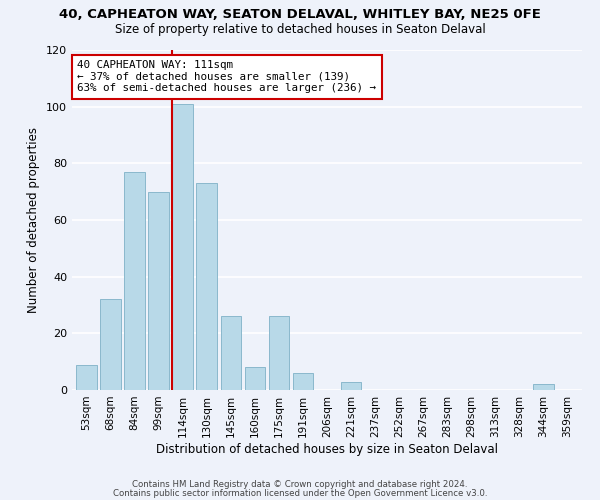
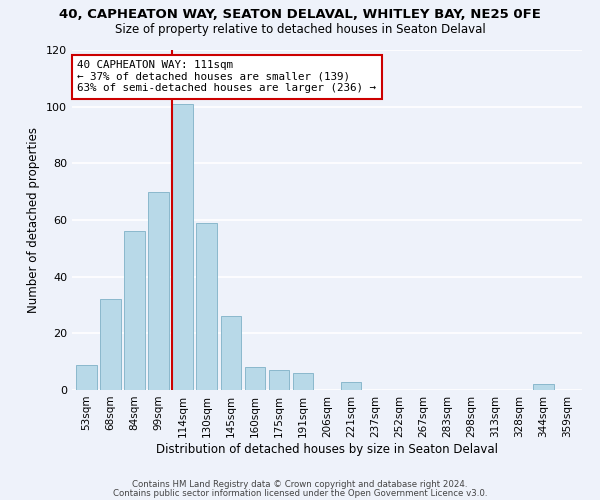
84sqm: 77 -> 56
130sqm: 73 -> 59
175sqm: 26 -> 7
